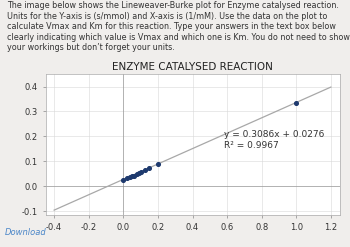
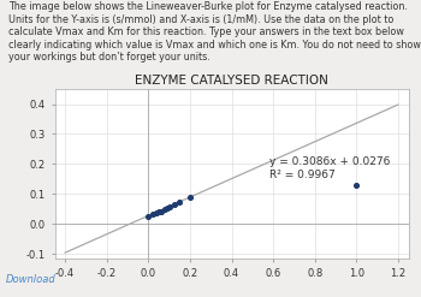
1.0: 0.336 -> 0.130
